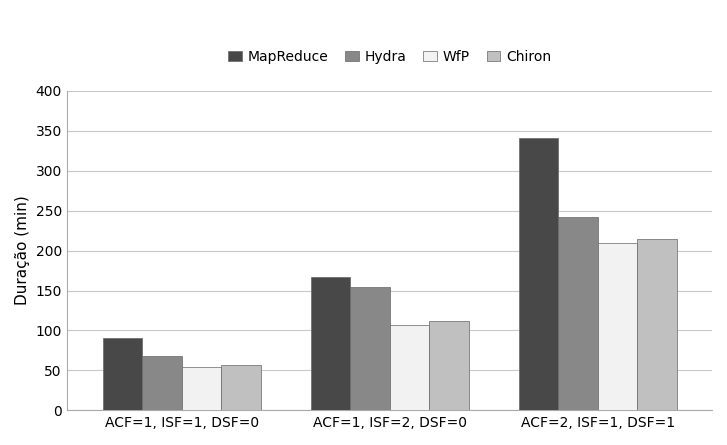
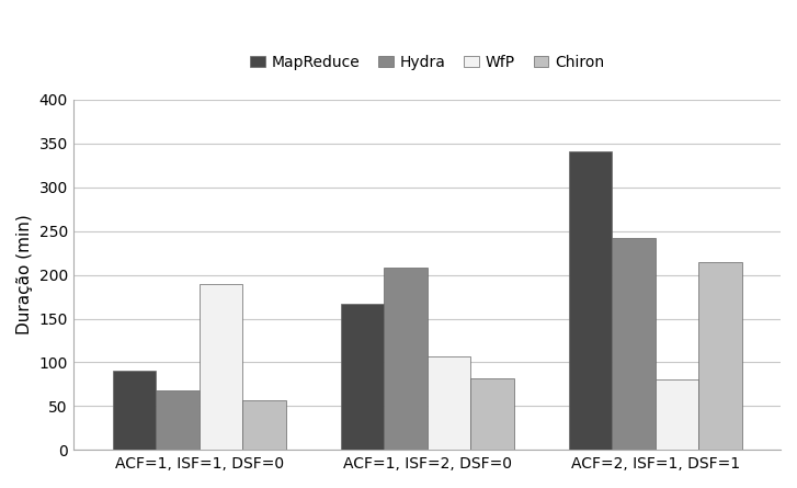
WfP/ACF=1, ISF=1, DSF=0: 54 -> 190
Hydra/ACF=1, ISF=2, DSF=0: 155 -> 208
Chiron/ACF=1, ISF=2, DSF=0: 112 -> 82
WfP/ACF=2, ISF=1, DSF=1: 209 -> 80
